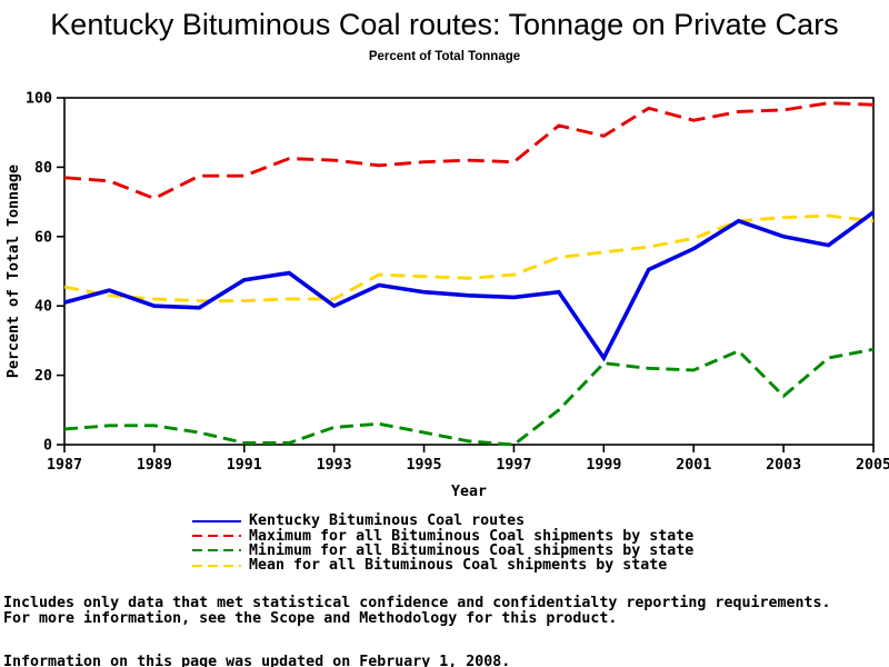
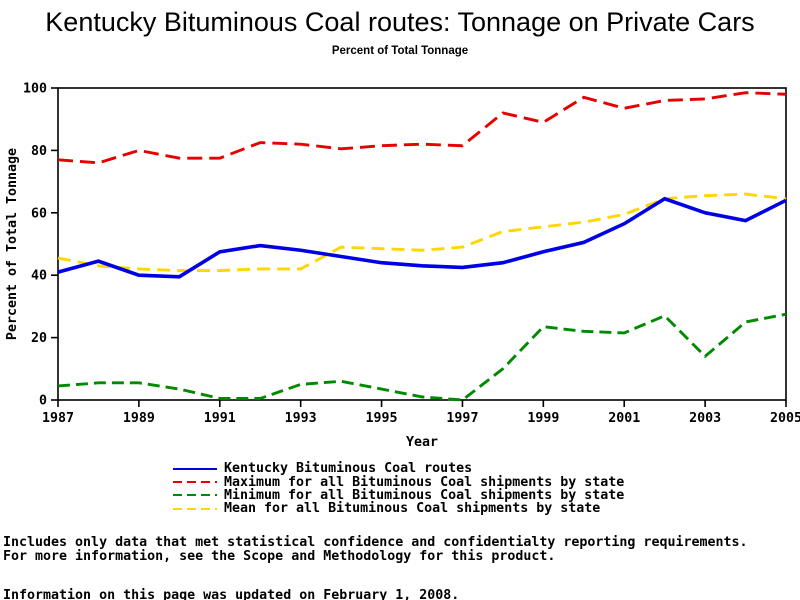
Maximum for all Bituminous Coal shipments by state/1989: 71 -> 80
Kentucky Bituminous Coal routes/1993: 40 -> 48
Kentucky Bituminous Coal routes/1999: 25 -> 48
Kentucky Bituminous Coal routes/2005: 67 -> 64
